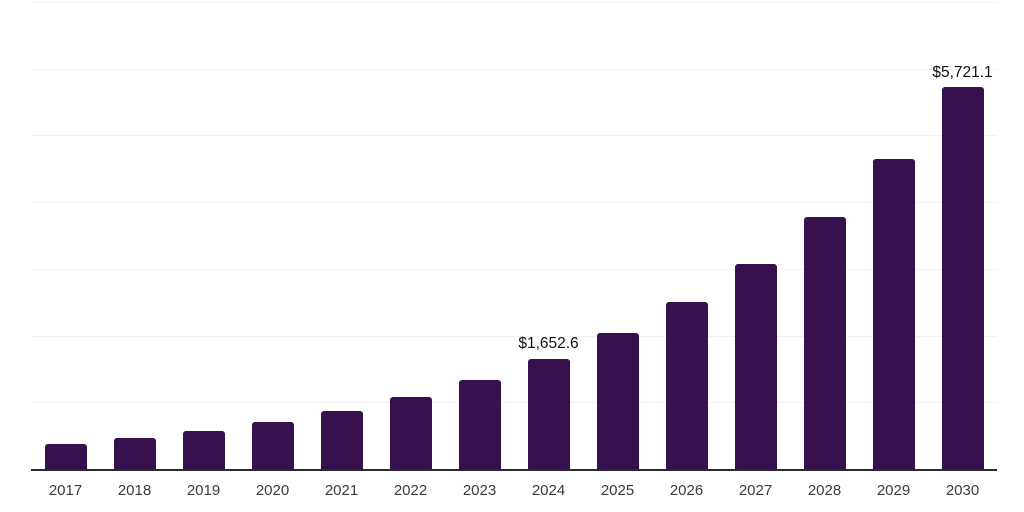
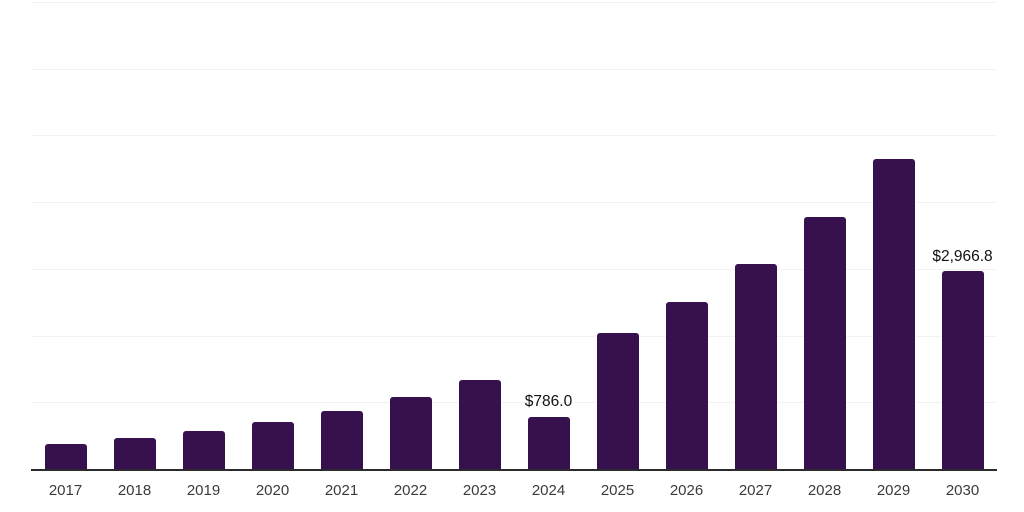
2024: $1,652.6 -> $786.0
2030: $5,721.1 -> $2,966.8
